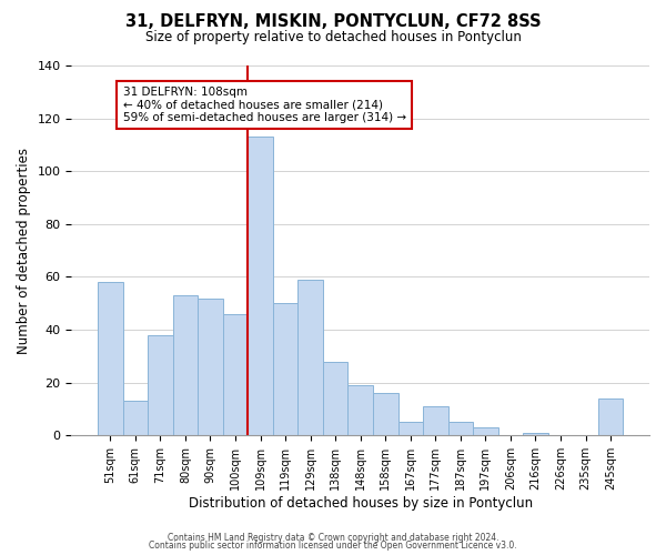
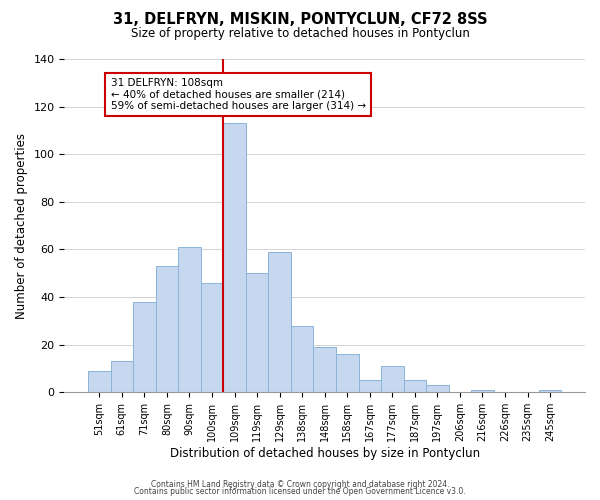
51sqm: 58 -> 9
90sqm: 52 -> 61
245sqm: 14 -> 1
